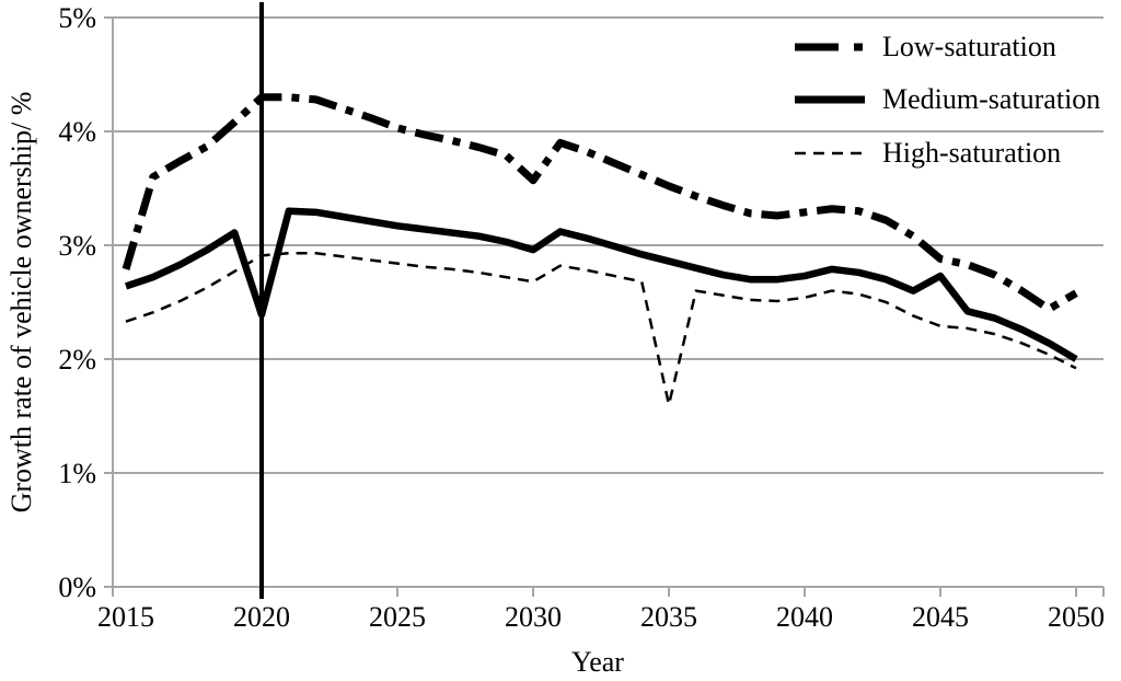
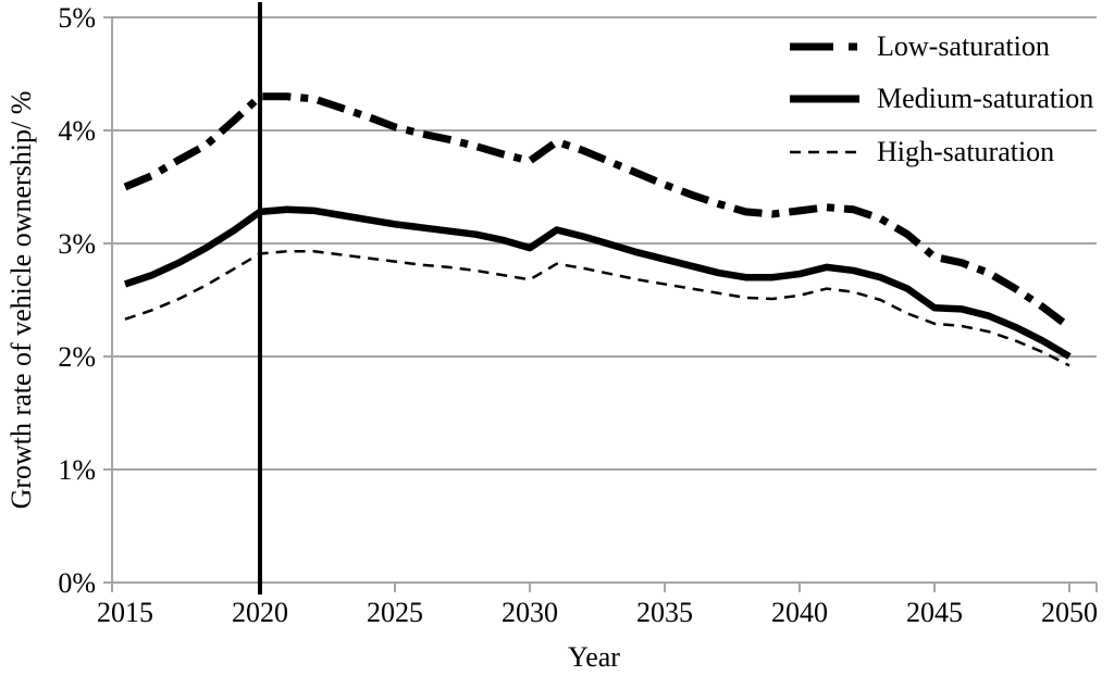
Low-saturation/2015: 2.79% -> 3.50%
Medium-saturation/2020: 2.39% -> 3.28%
Low-saturation/2030: 3.57% -> 3.73%
High-saturation/2035: 1.60% -> 2.64%
Medium-saturation/2045: 2.73% -> 2.43%
Low-saturation/2050: 2.58% -> 2.26%
